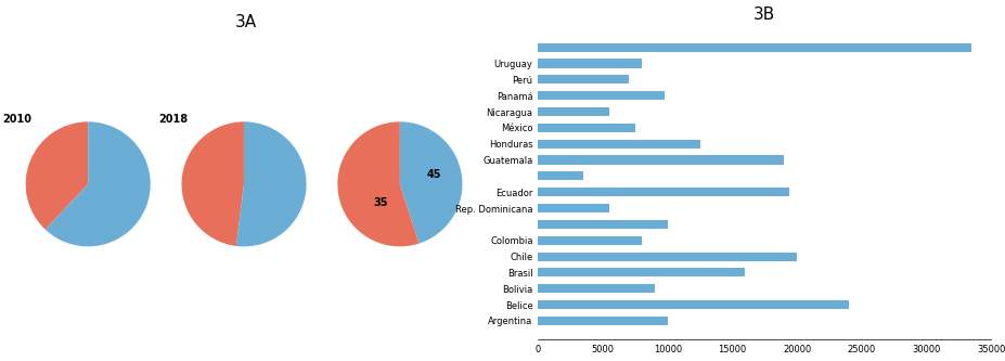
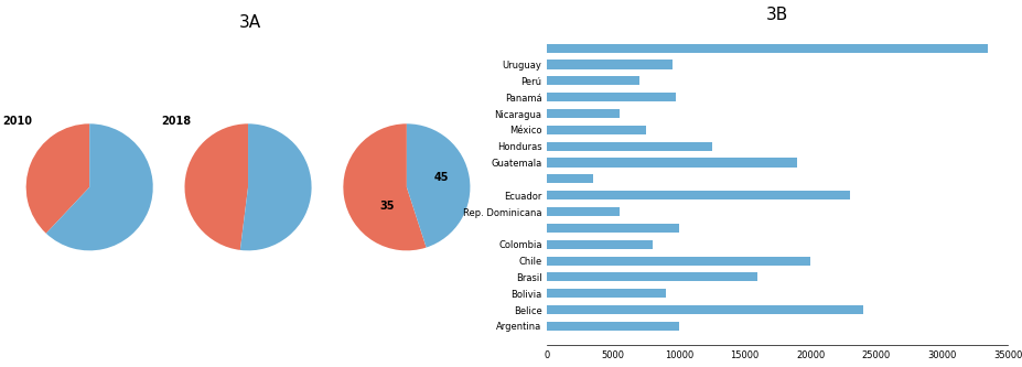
Uruguay: 8000 -> 9500
Ecuador: 19400 -> 23000
